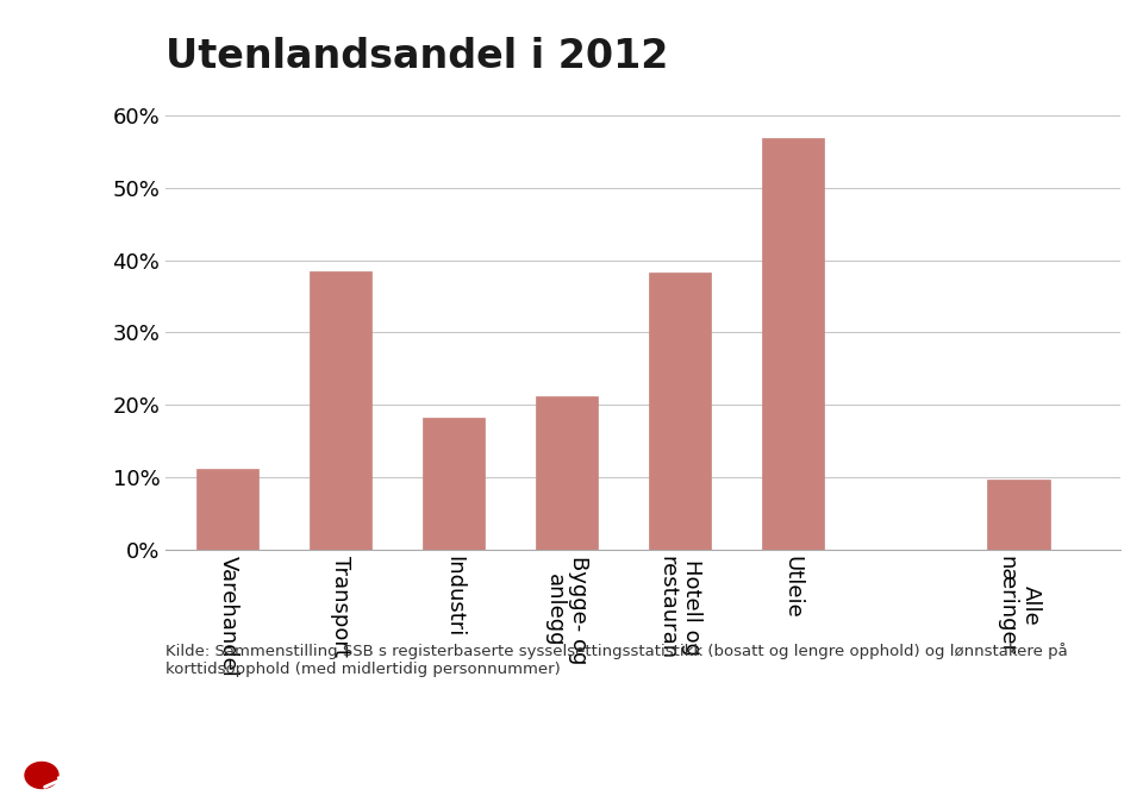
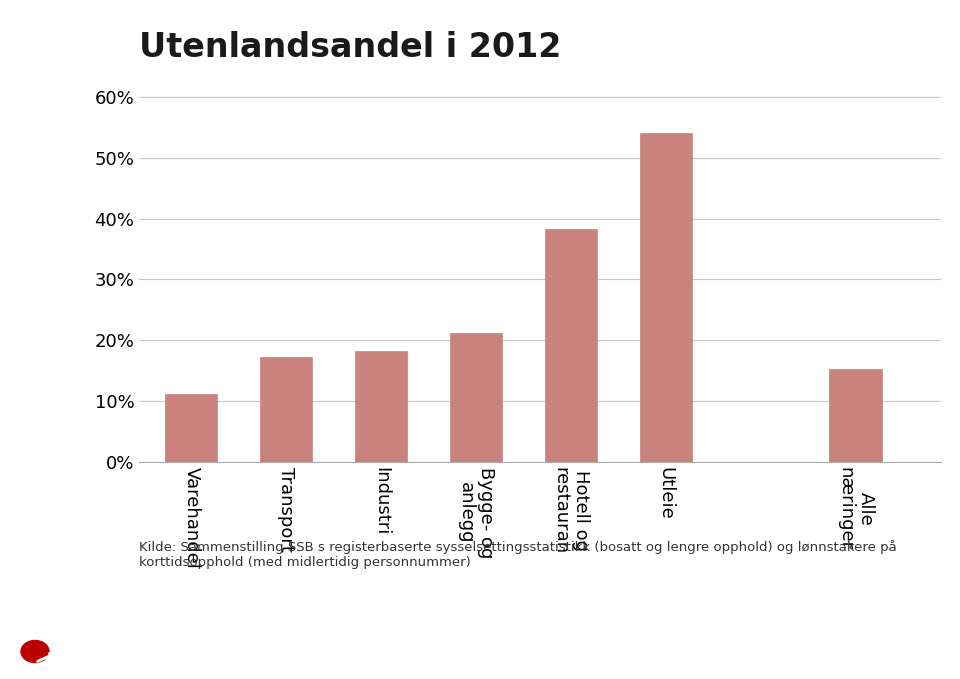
Transport: 38.4% -> 17.2%
Utleie: 56.8% -> 54.1%
Alle næringer: 9.6% -> 15.2%
